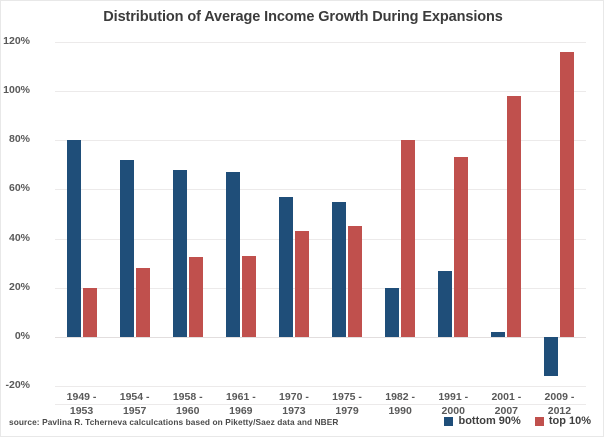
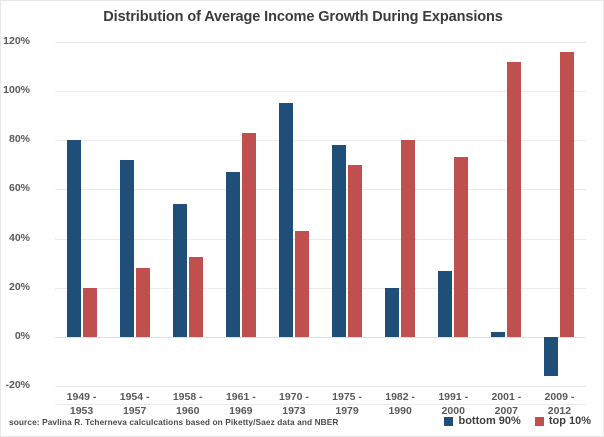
bottom 90%/1958 - 1960: 68% -> 54%
top 10%/1961 - 1969: 33% -> 83%
bottom 90%/1970 - 1973: 57% -> 95%
bottom 90%/1975 - 1979: 55% -> 78%
top 10%/1975 - 1979: 45% -> 70%
top 10%/2001 - 2007: 98% -> 112%
